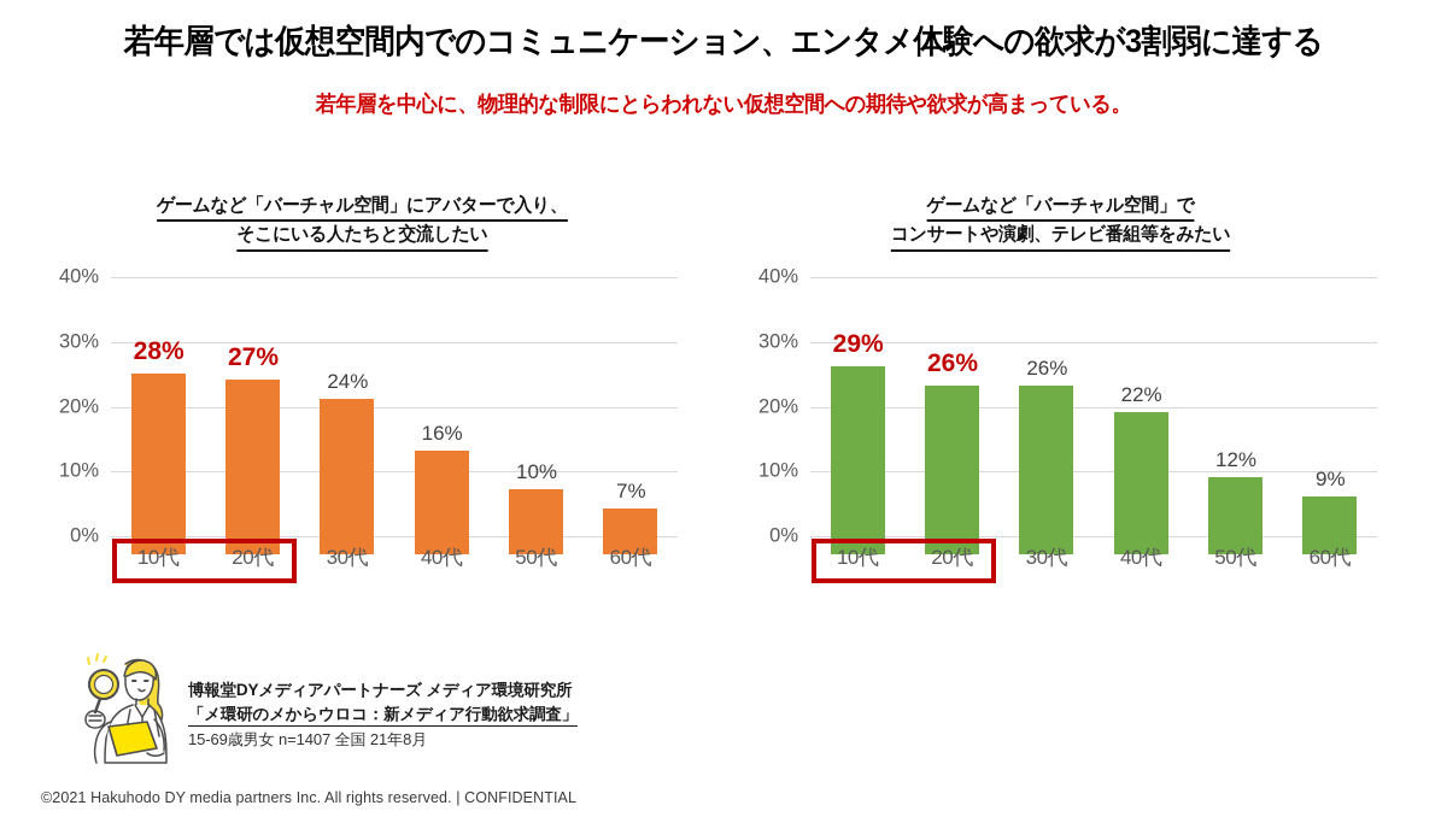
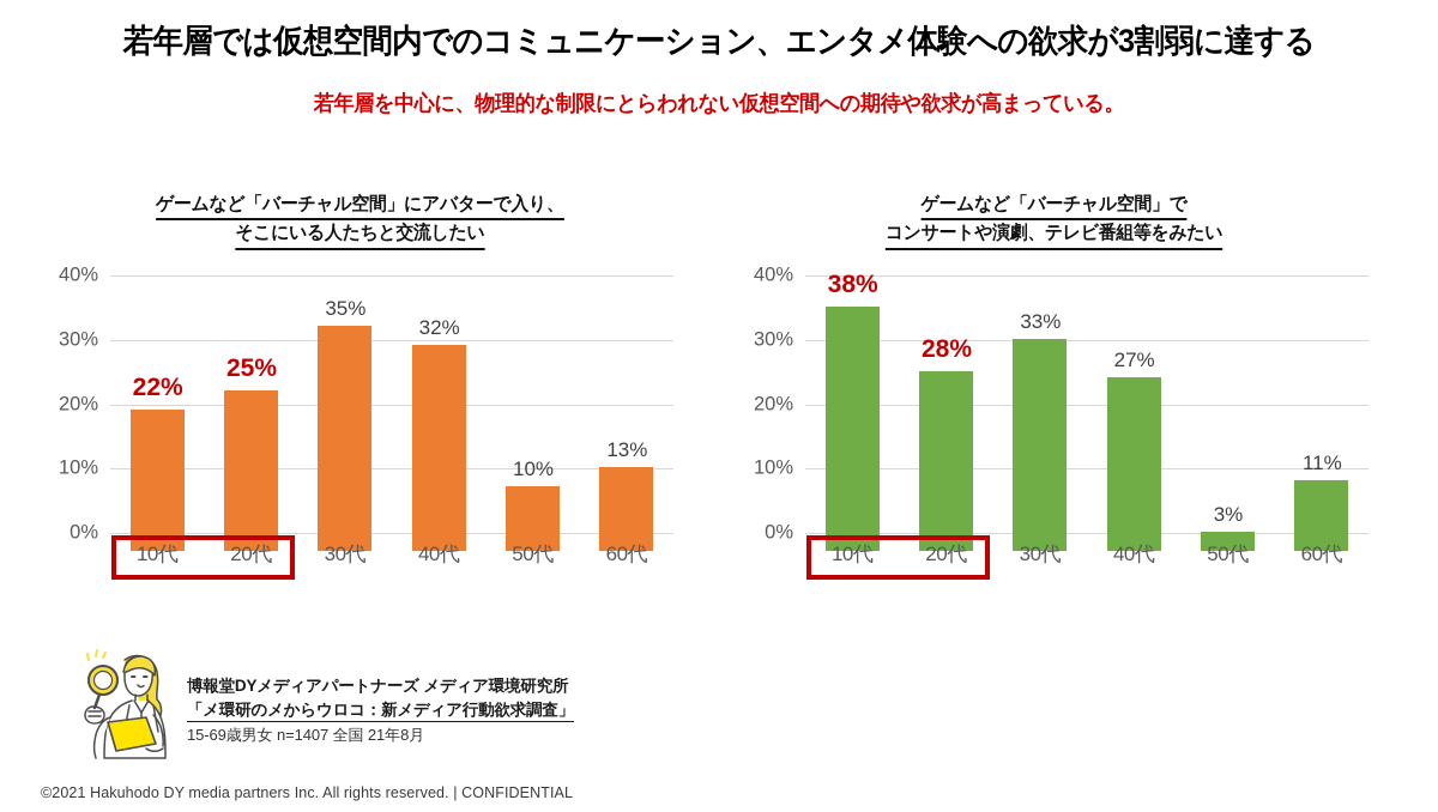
ゲームなど「バーチャル空間」にアバターで入り、そこにいる人たちと交流したい/10代: 28% -> 22%
ゲームなど「バーチャル空間」にアバターで入り、そこにいる人たちと交流したい/20代: 27% -> 25%
ゲームなど「バーチャル空間」にアバターで入り、そこにいる人たちと交流したい/30代: 24% -> 35%
ゲームなど「バーチャル空間」にアバターで入り、そこにいる人たちと交流したい/40代: 16% -> 32%
ゲームなど「バーチャル空間」にアバターで入り、そこにいる人たちと交流したい/60代: 7% -> 13%
ゲームなど「バーチャル空間」でコンサートや演劇、テレビ番組等をみたい/10代: 29% -> 38%
ゲームなど「バーチャル空間」でコンサートや演劇、テレビ番組等をみたい/20代: 26% -> 28%
ゲームなど「バーチャル空間」でコンサートや演劇、テレビ番組等をみたい/30代: 26% -> 33%
ゲームなど「バーチャル空間」でコンサートや演劇、テレビ番組等をみたい/40代: 22% -> 27%
ゲームなど「バーチャル空間」でコンサートや演劇、テレビ番組等をみたい/50代: 12% -> 3%
ゲームなど「バーチャル空間」でコンサートや演劇、テレビ番組等をみたい/60代: 9% -> 11%
